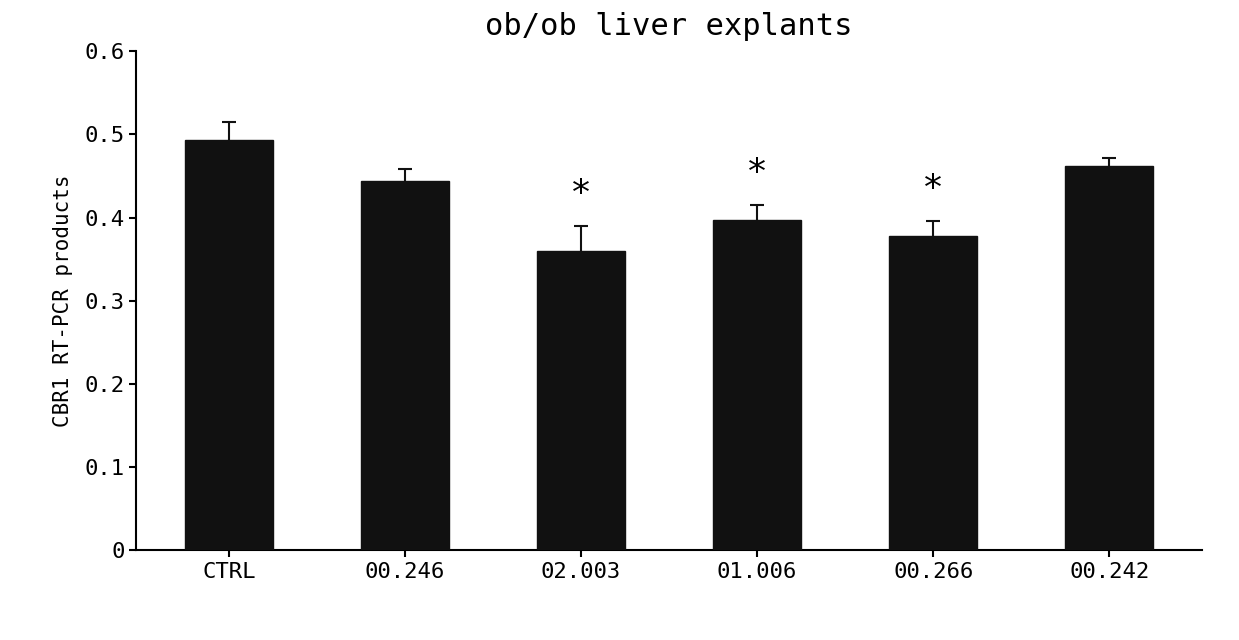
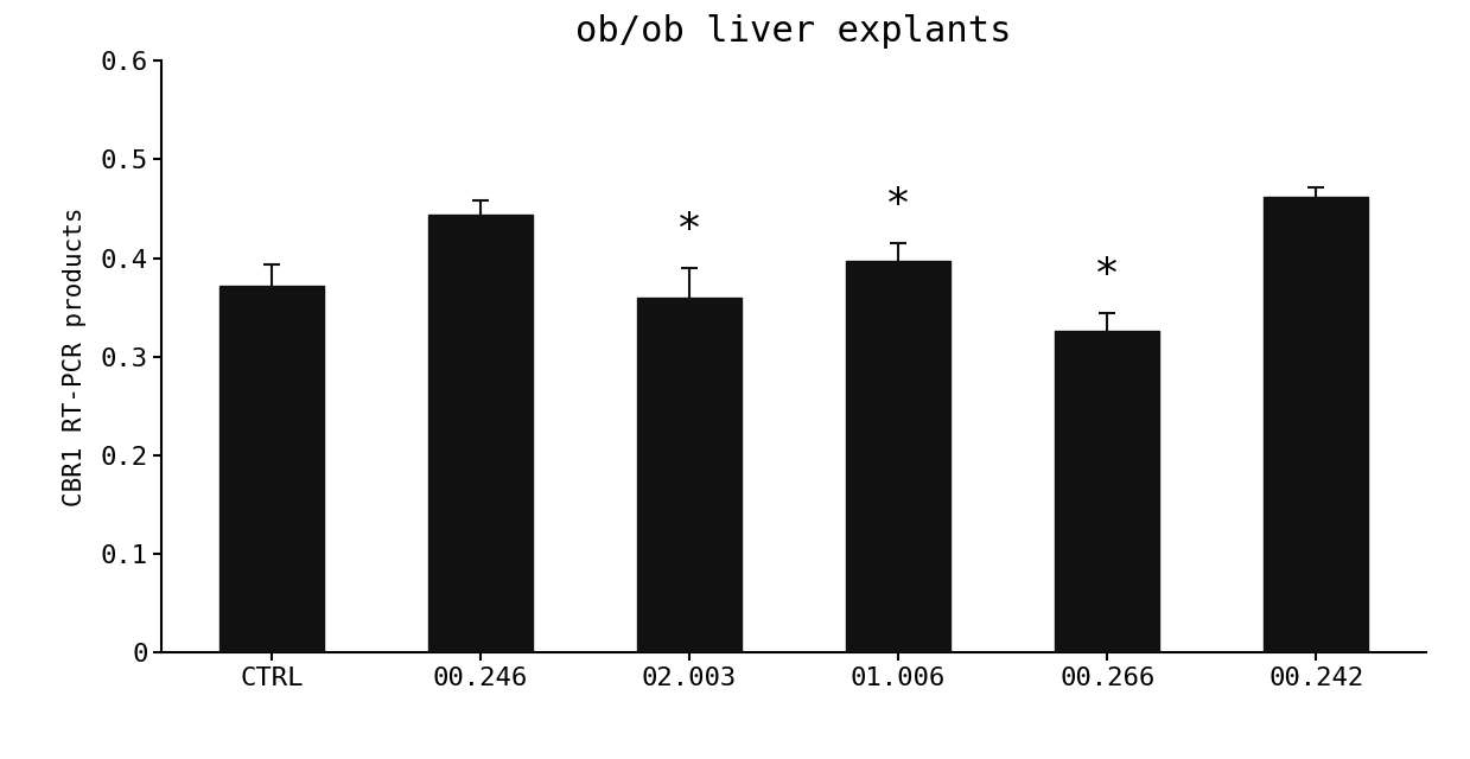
CTRL: 0.493 -> 0.372
00.266: 0.378 -> 0.326
